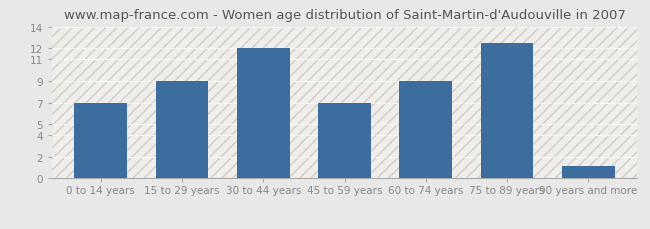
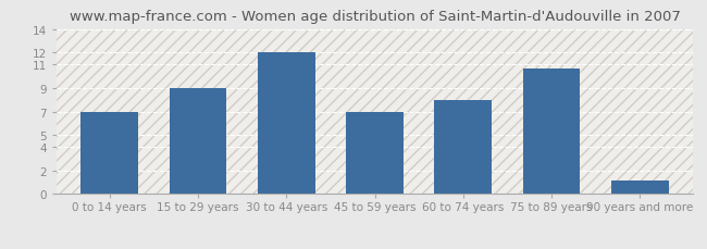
60 to 74 years: 9.0 -> 8.0
75 to 89 years: 12.5 -> 10.6
